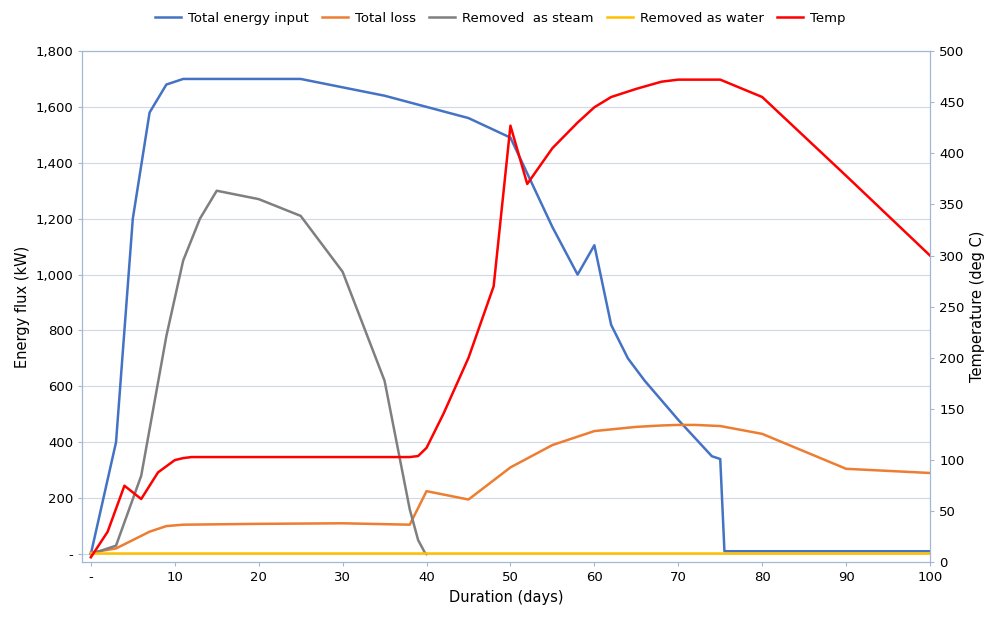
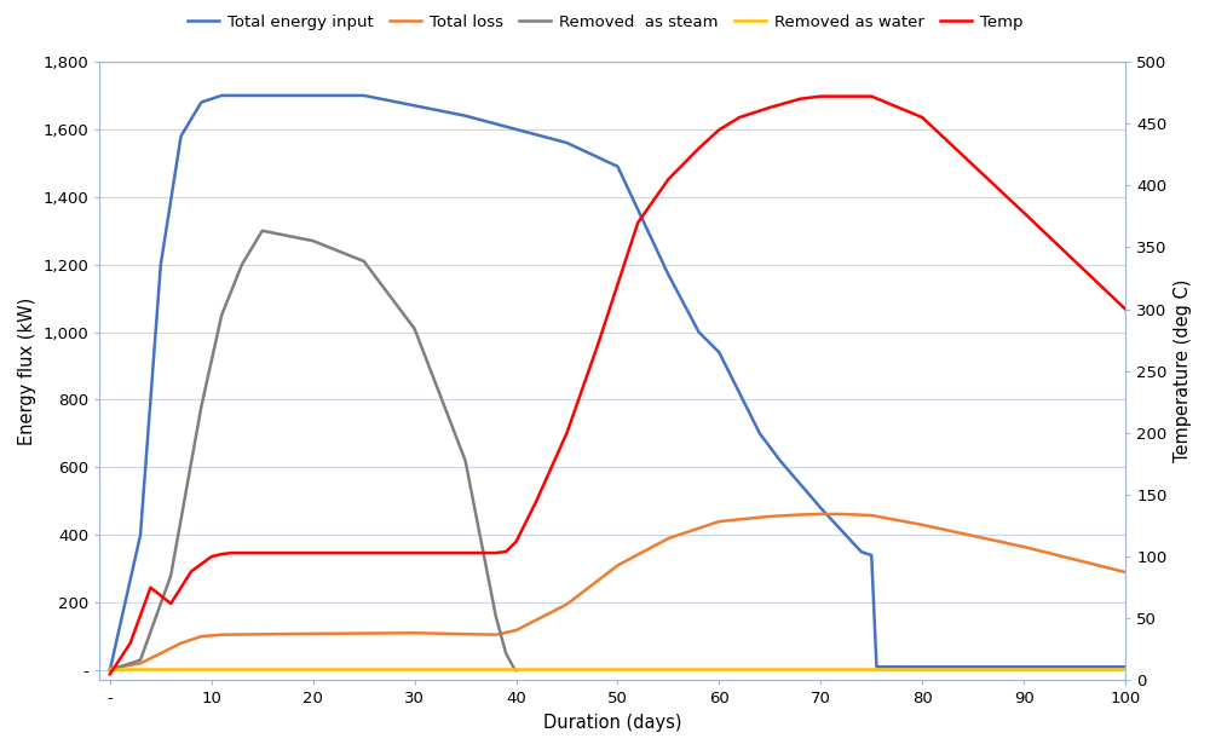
Total loss/40: 225 -> 118
Temp/50: 427 -> 320
Total energy input/60: 1,105 -> 940
Total loss/90: 305 -> 365
